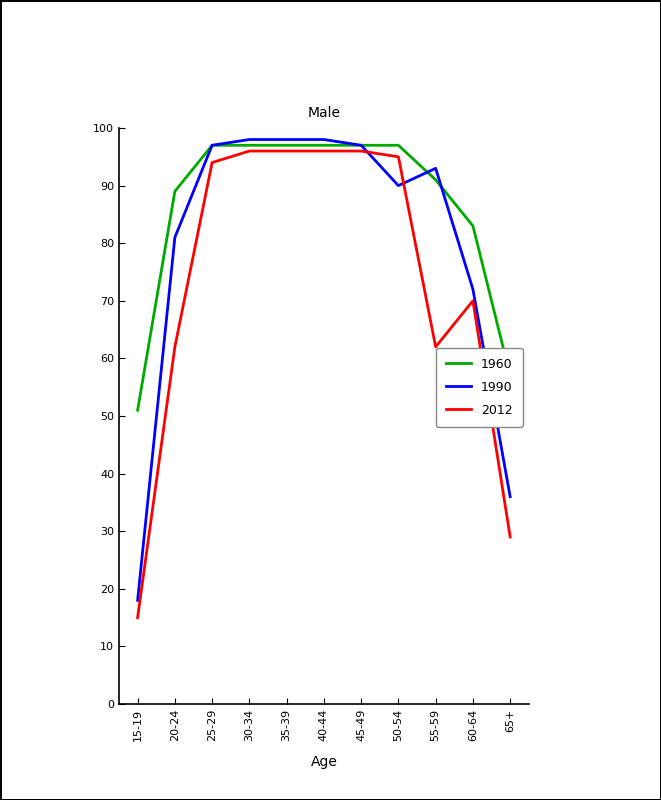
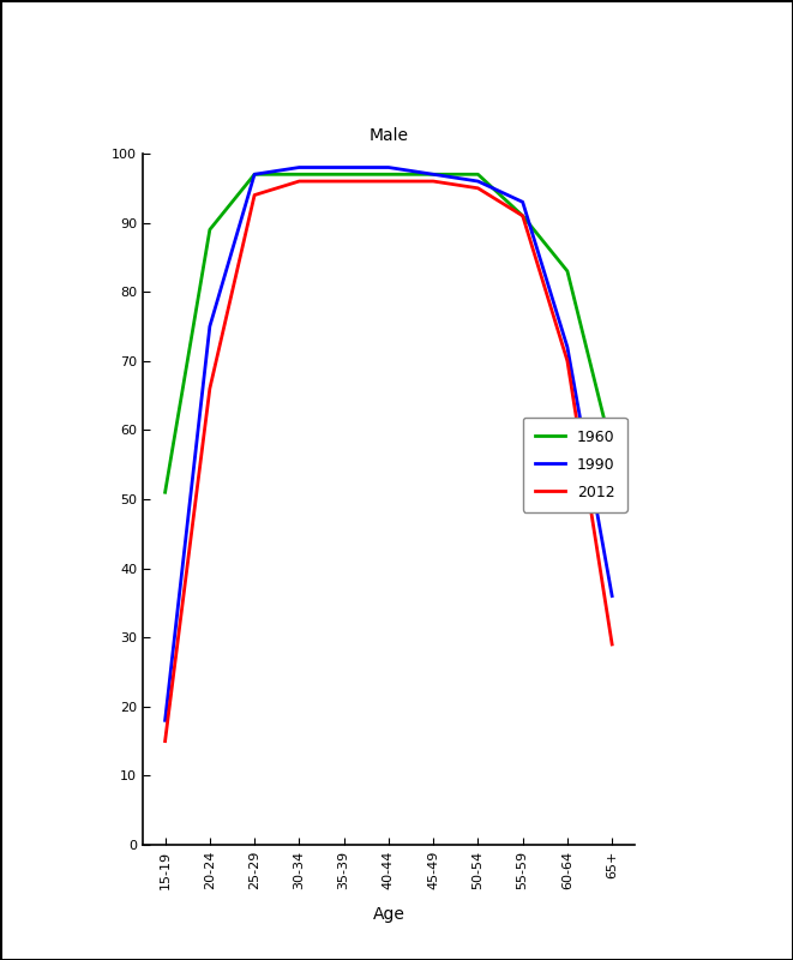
1990/20-24: 81 -> 75
2012/20-24: 62 -> 66
1990/50-54: 90 -> 96
2012/55-59: 62 -> 91
